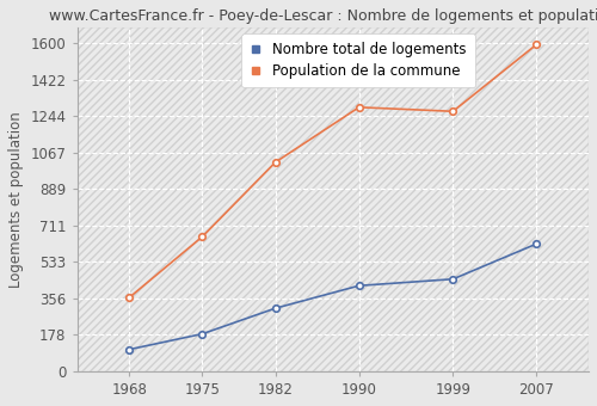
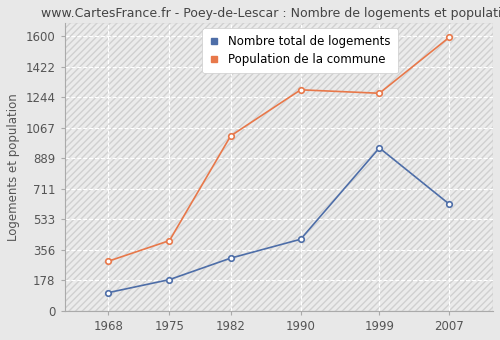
Population de la commune/1968: 360 -> 290
Population de la commune/1975: 660 -> 410
Nombre total de logements/1999: 450 -> 950
